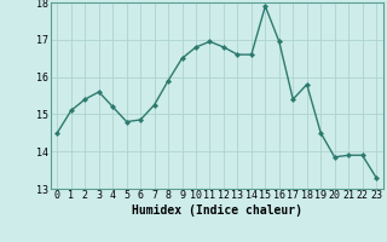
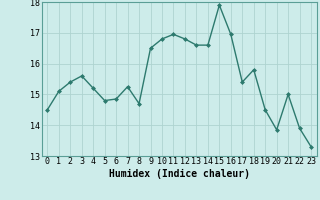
8: 15.90 -> 14.70
21: 13.90 -> 15.00
